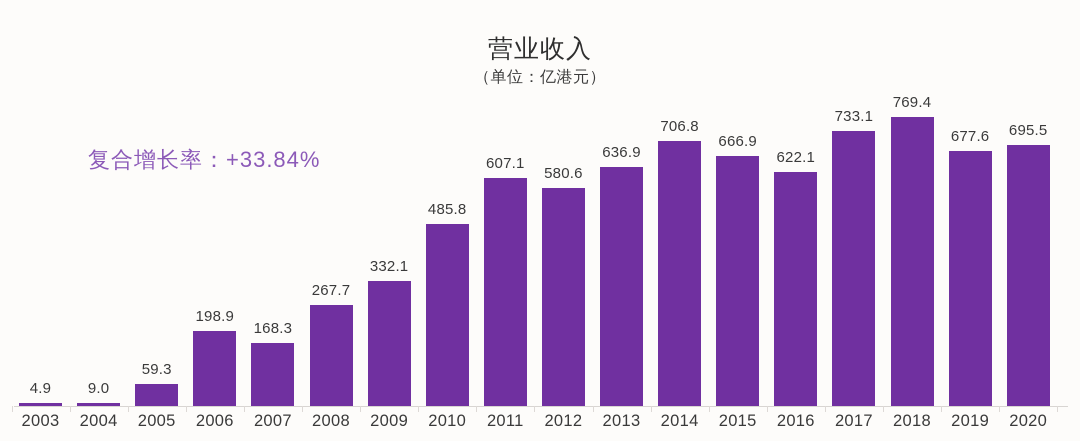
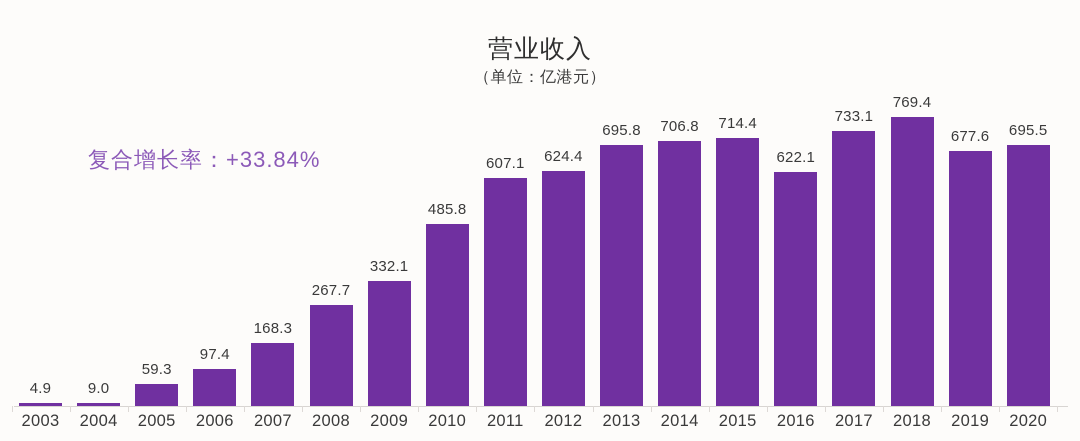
2006: 198.9 -> 97.4
2012: 580.6 -> 624.4
2013: 636.9 -> 695.8
2015: 666.9 -> 714.4
